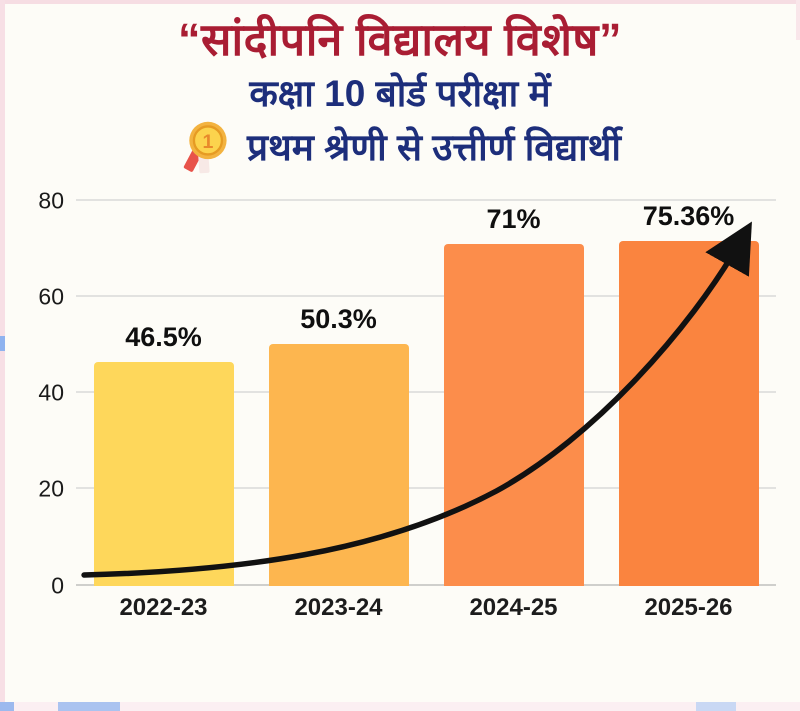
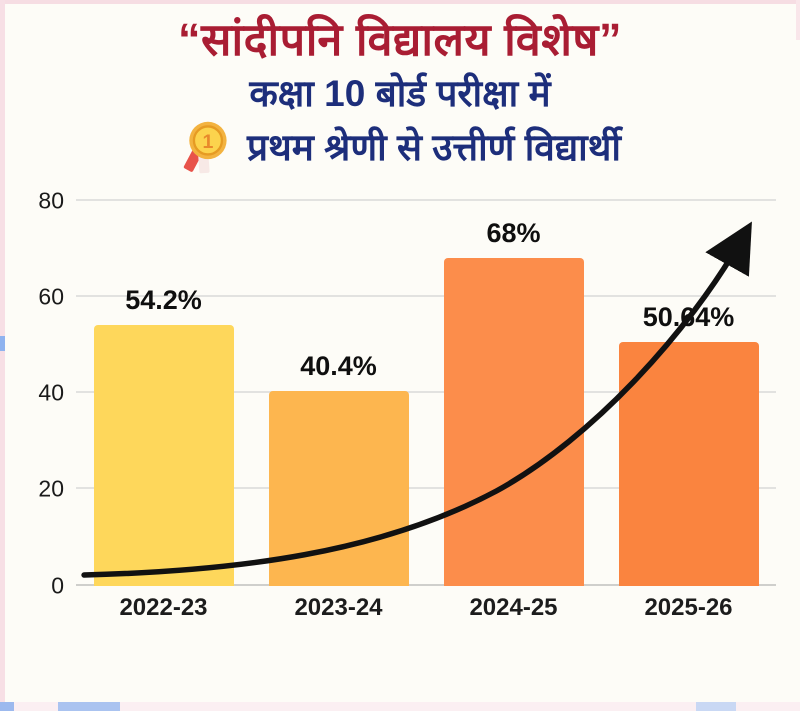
2022-23: 46.5% -> 54.2%
2023-24: 50.3% -> 40.4%
2024-25: 71% -> 68%
2025-26: 75.36% -> 50.64%
